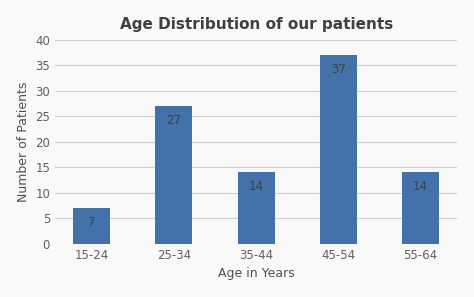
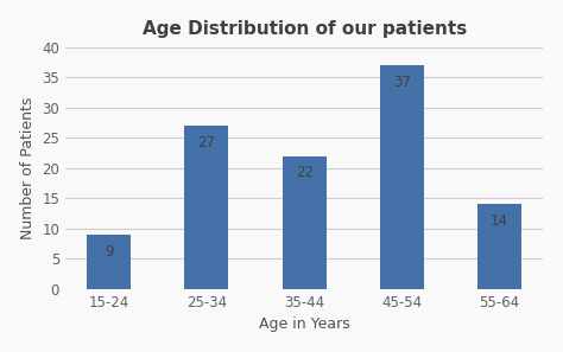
15-24: 7 -> 9
35-44: 14 -> 22
